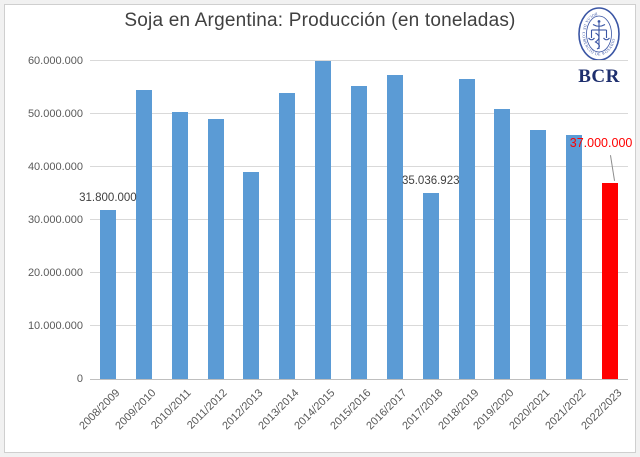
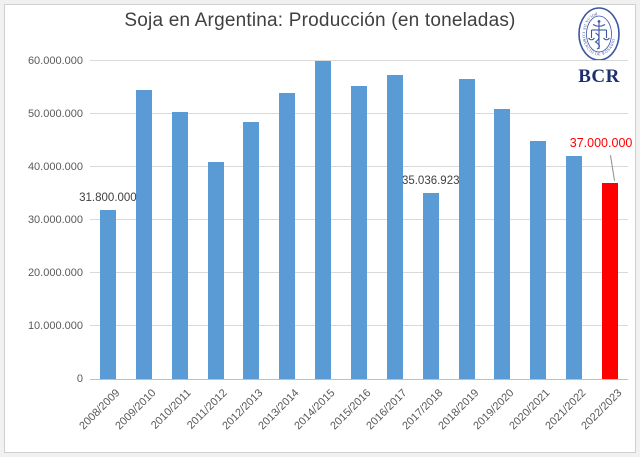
2011/2012: 49000000 -> 41000000
2012/2013: 39000000 -> 48000000
2020/2021: 47000000 -> 45000000
2021/2022: 46000000 -> 42000000
